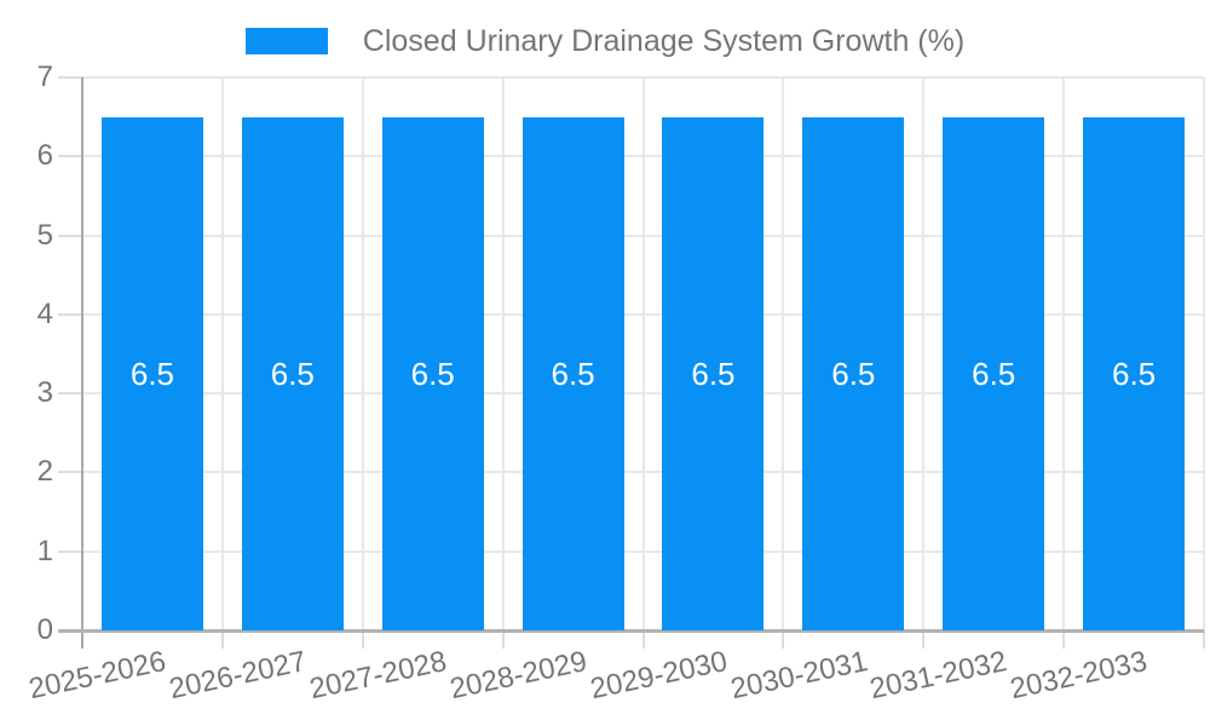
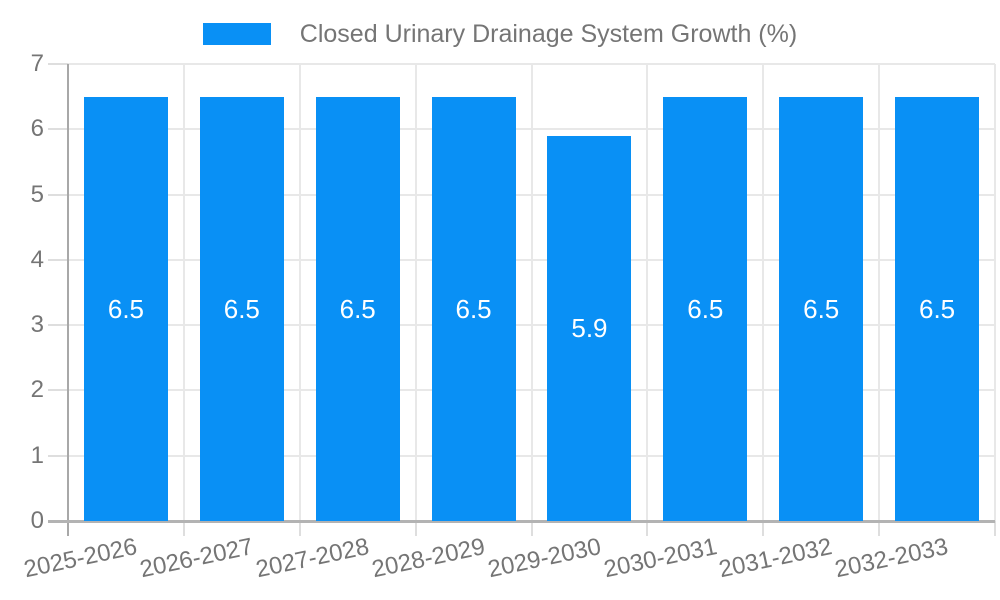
2029-2030: 6.5 -> 5.9
